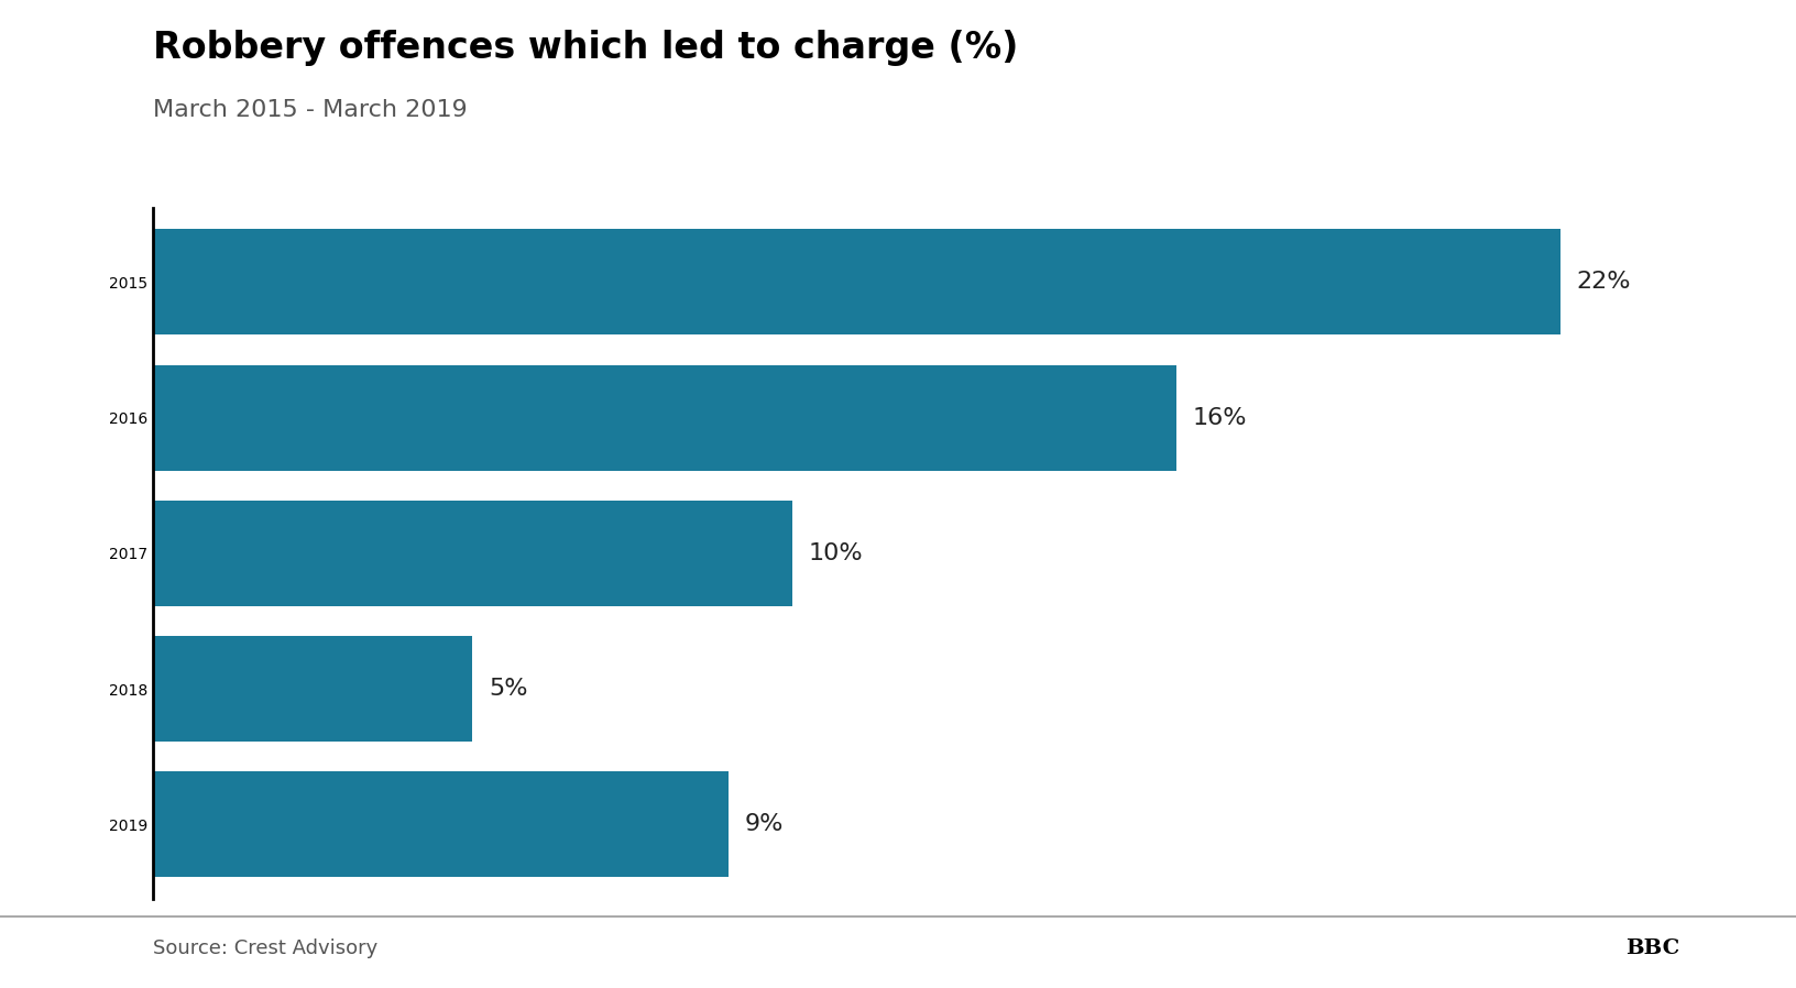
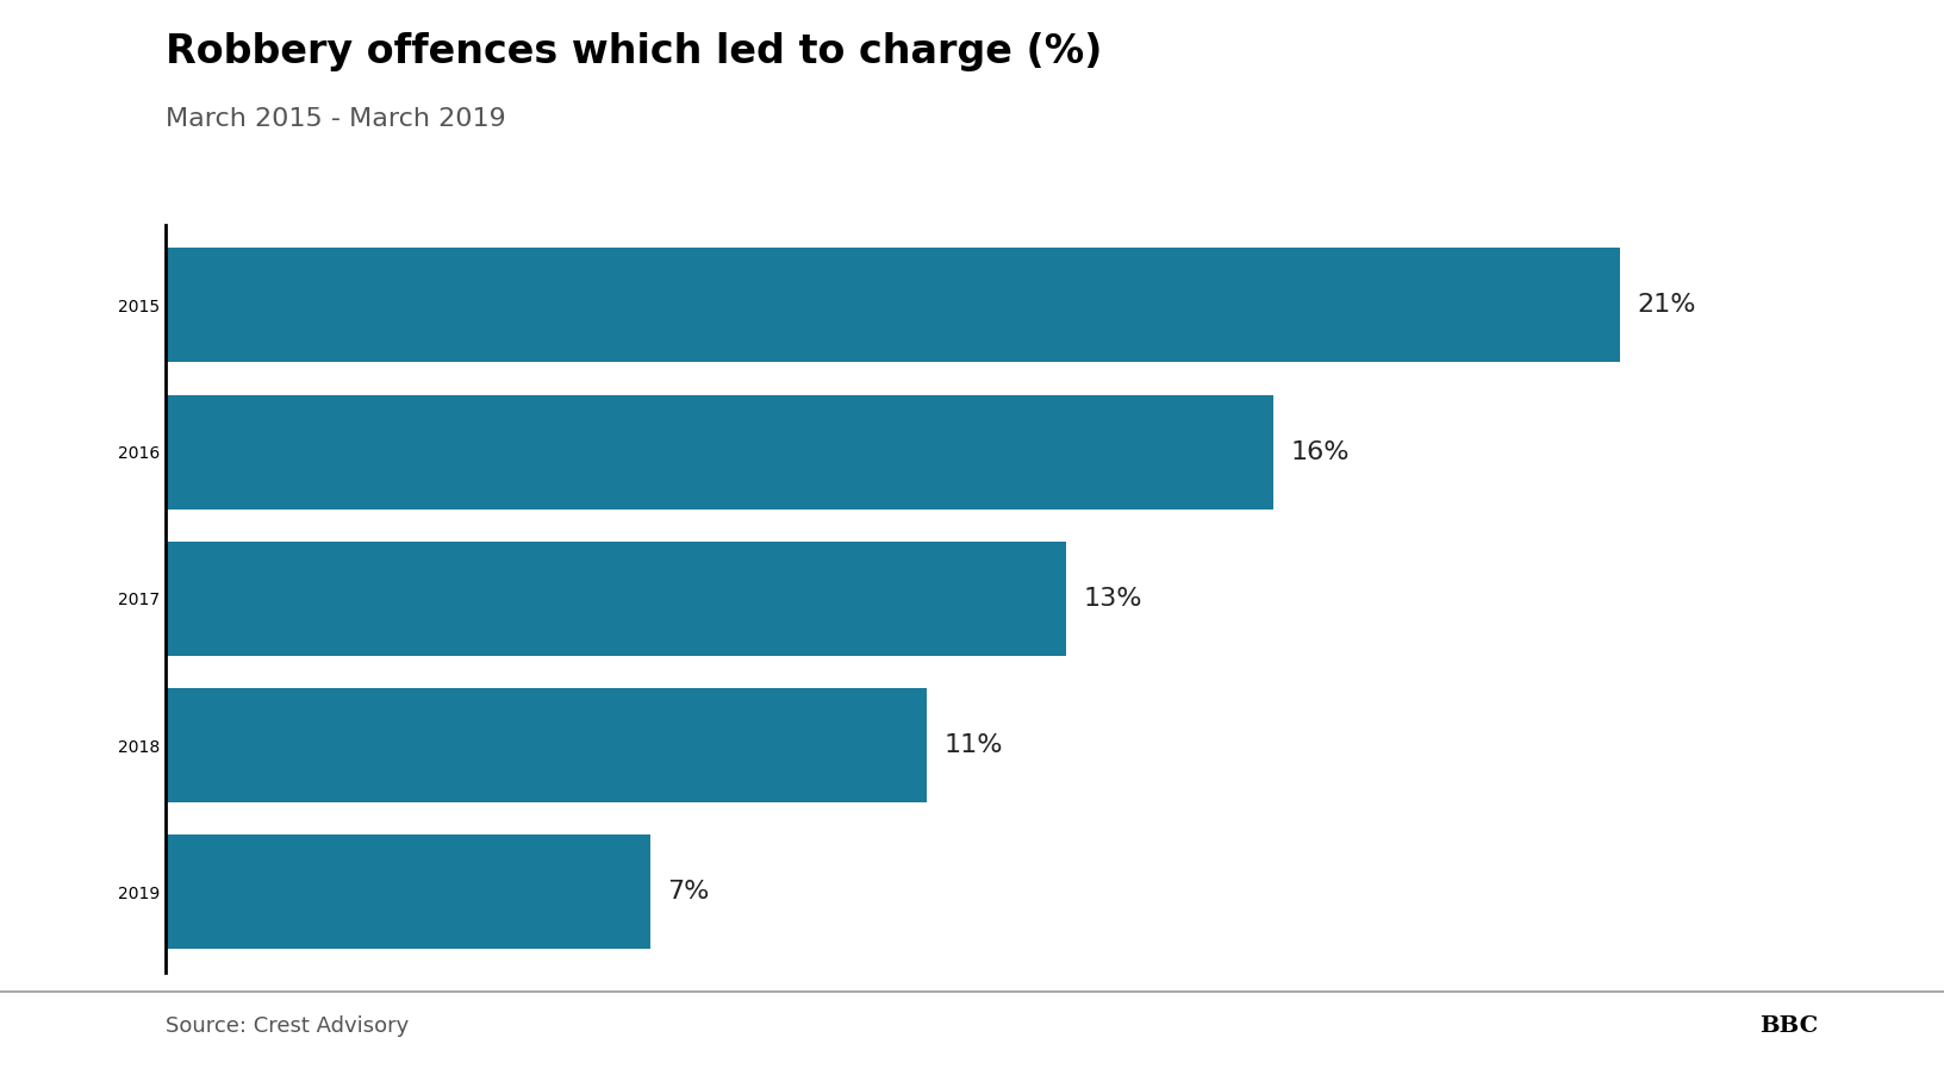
2015: 22% -> 21%
2017: 10% -> 13%
2018: 5% -> 11%
2019: 9% -> 7%
